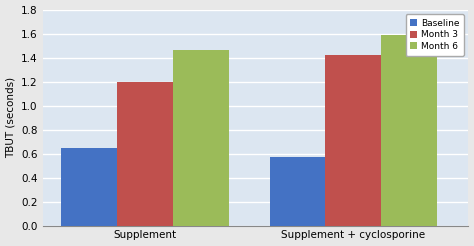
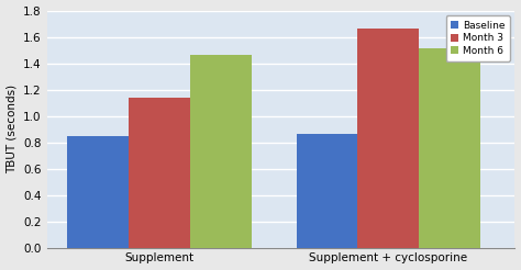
Baseline/Supplement: 0.65 -> 0.85
Month 3/Supplement: 1.20 -> 1.14
Baseline/Supplement + cyclosporine: 0.57 -> 0.86
Month 3/Supplement + cyclosporine: 1.42 -> 1.66
Month 6/Supplement + cyclosporine: 1.59 -> 1.51
